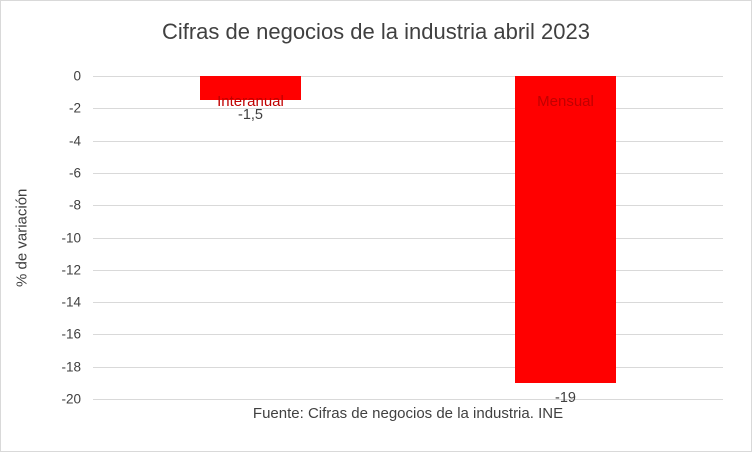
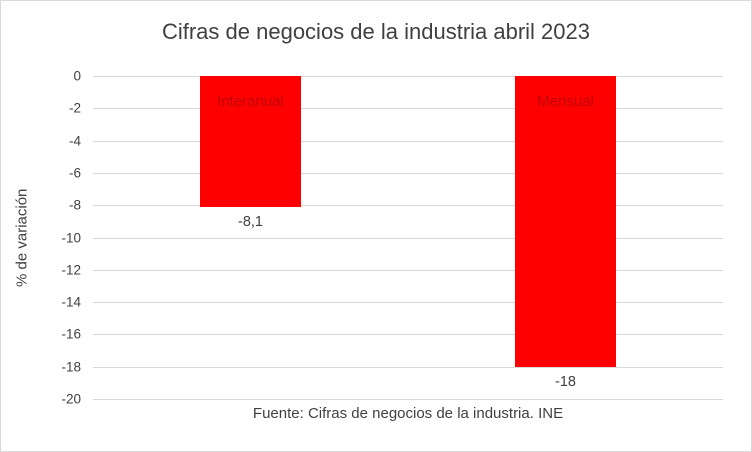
Interanual: -1,5 -> -8,1
Mensual: -19 -> -18
